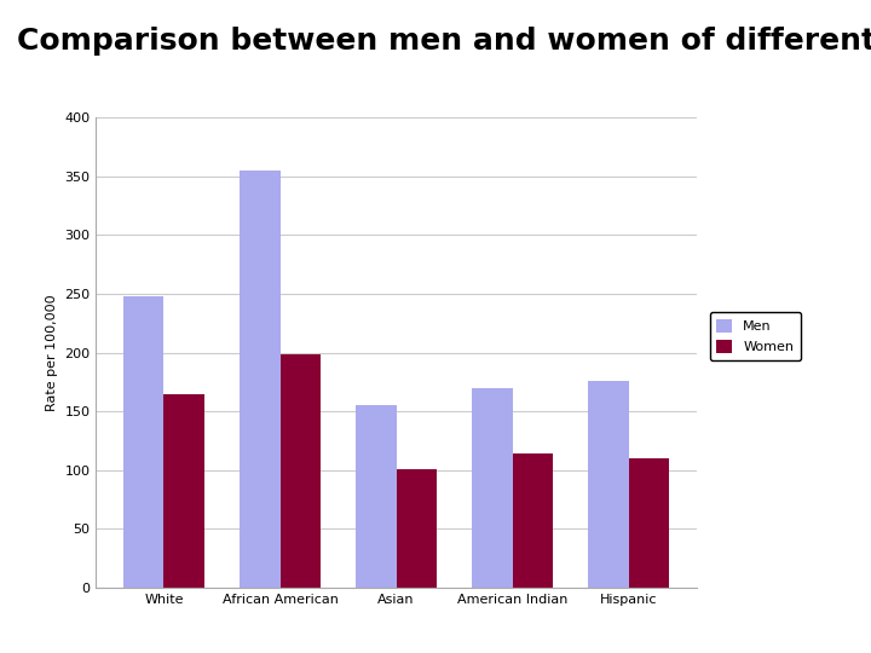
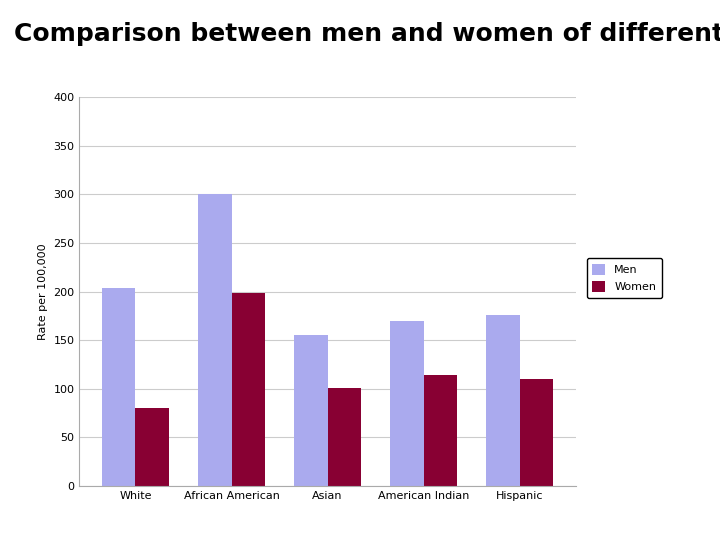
Men/White: 248 -> 204
Women/White: 165 -> 80
Men/African American: 355 -> 300
